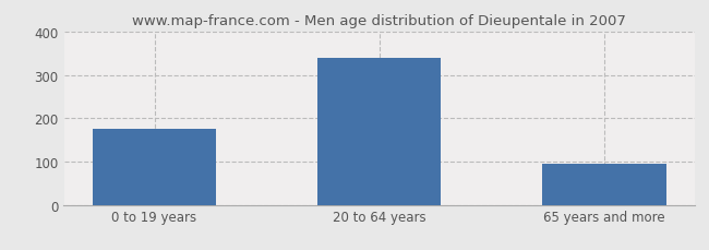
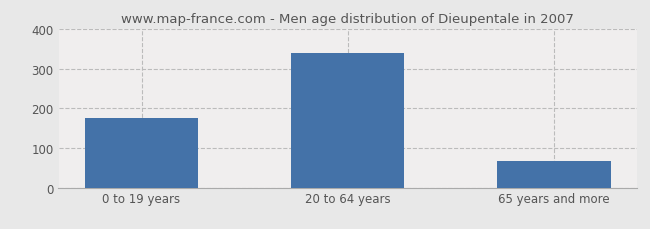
65 years and more: 95 -> 68
